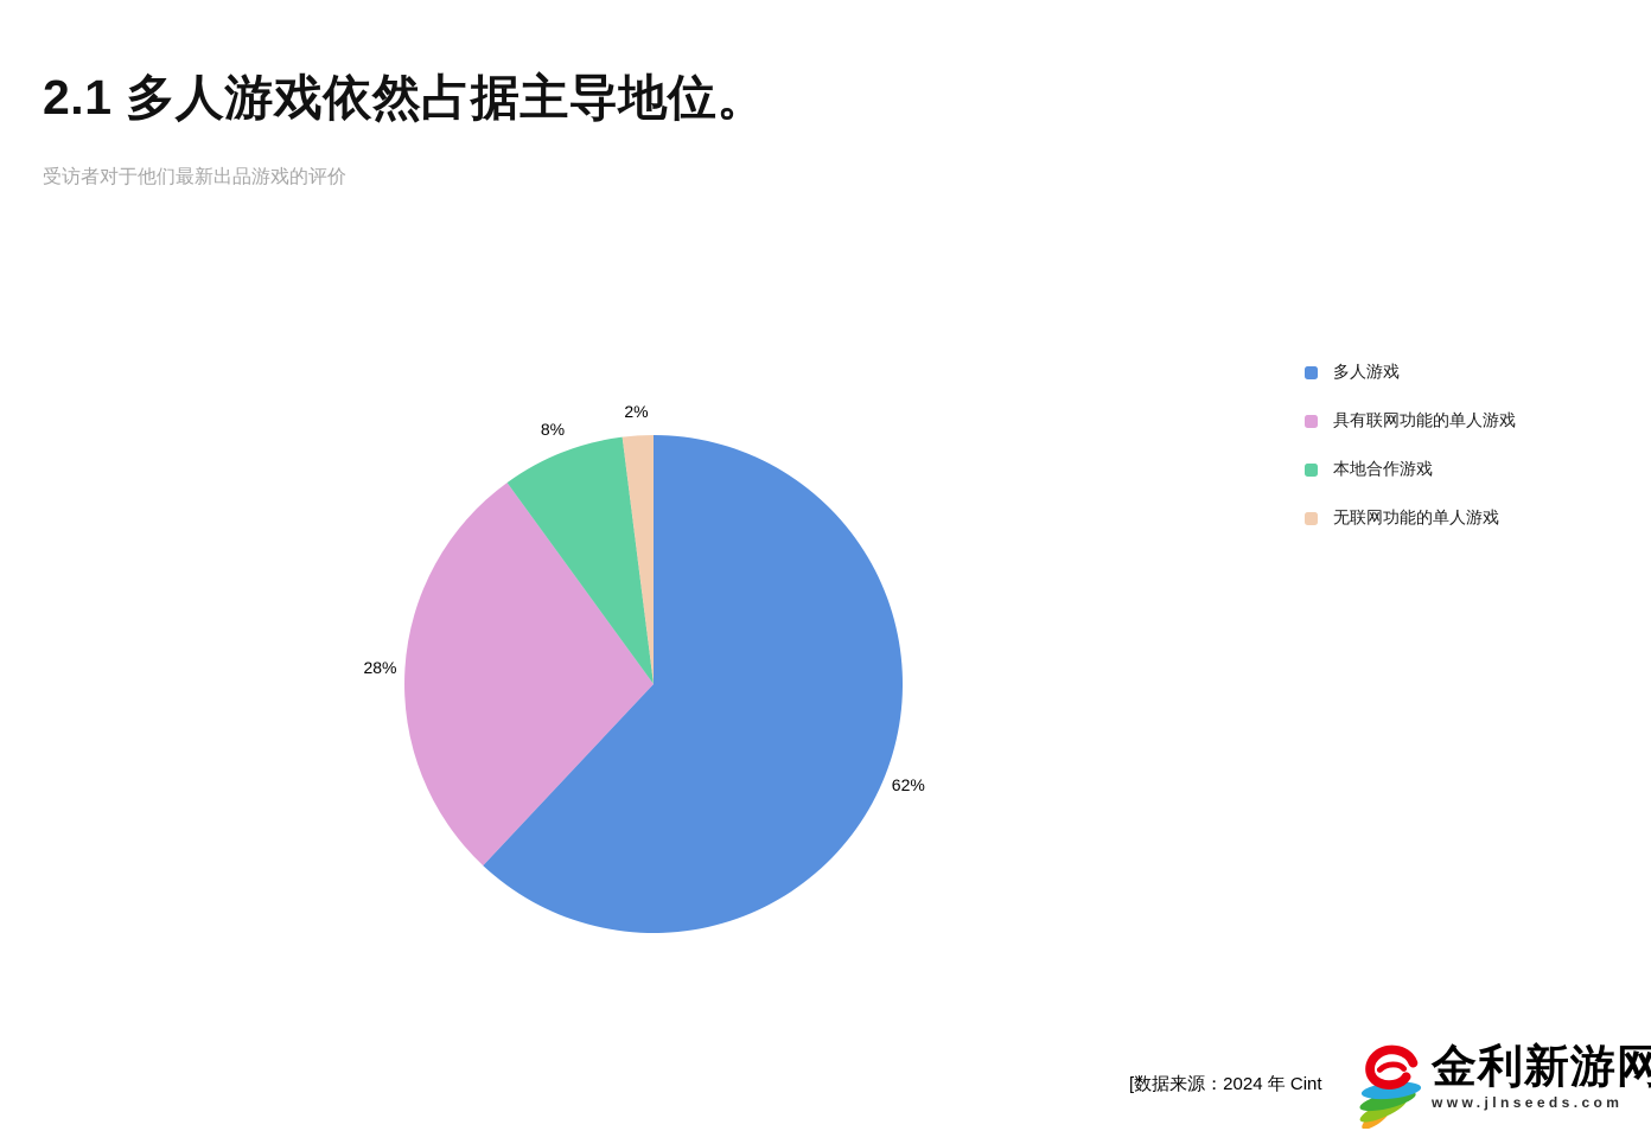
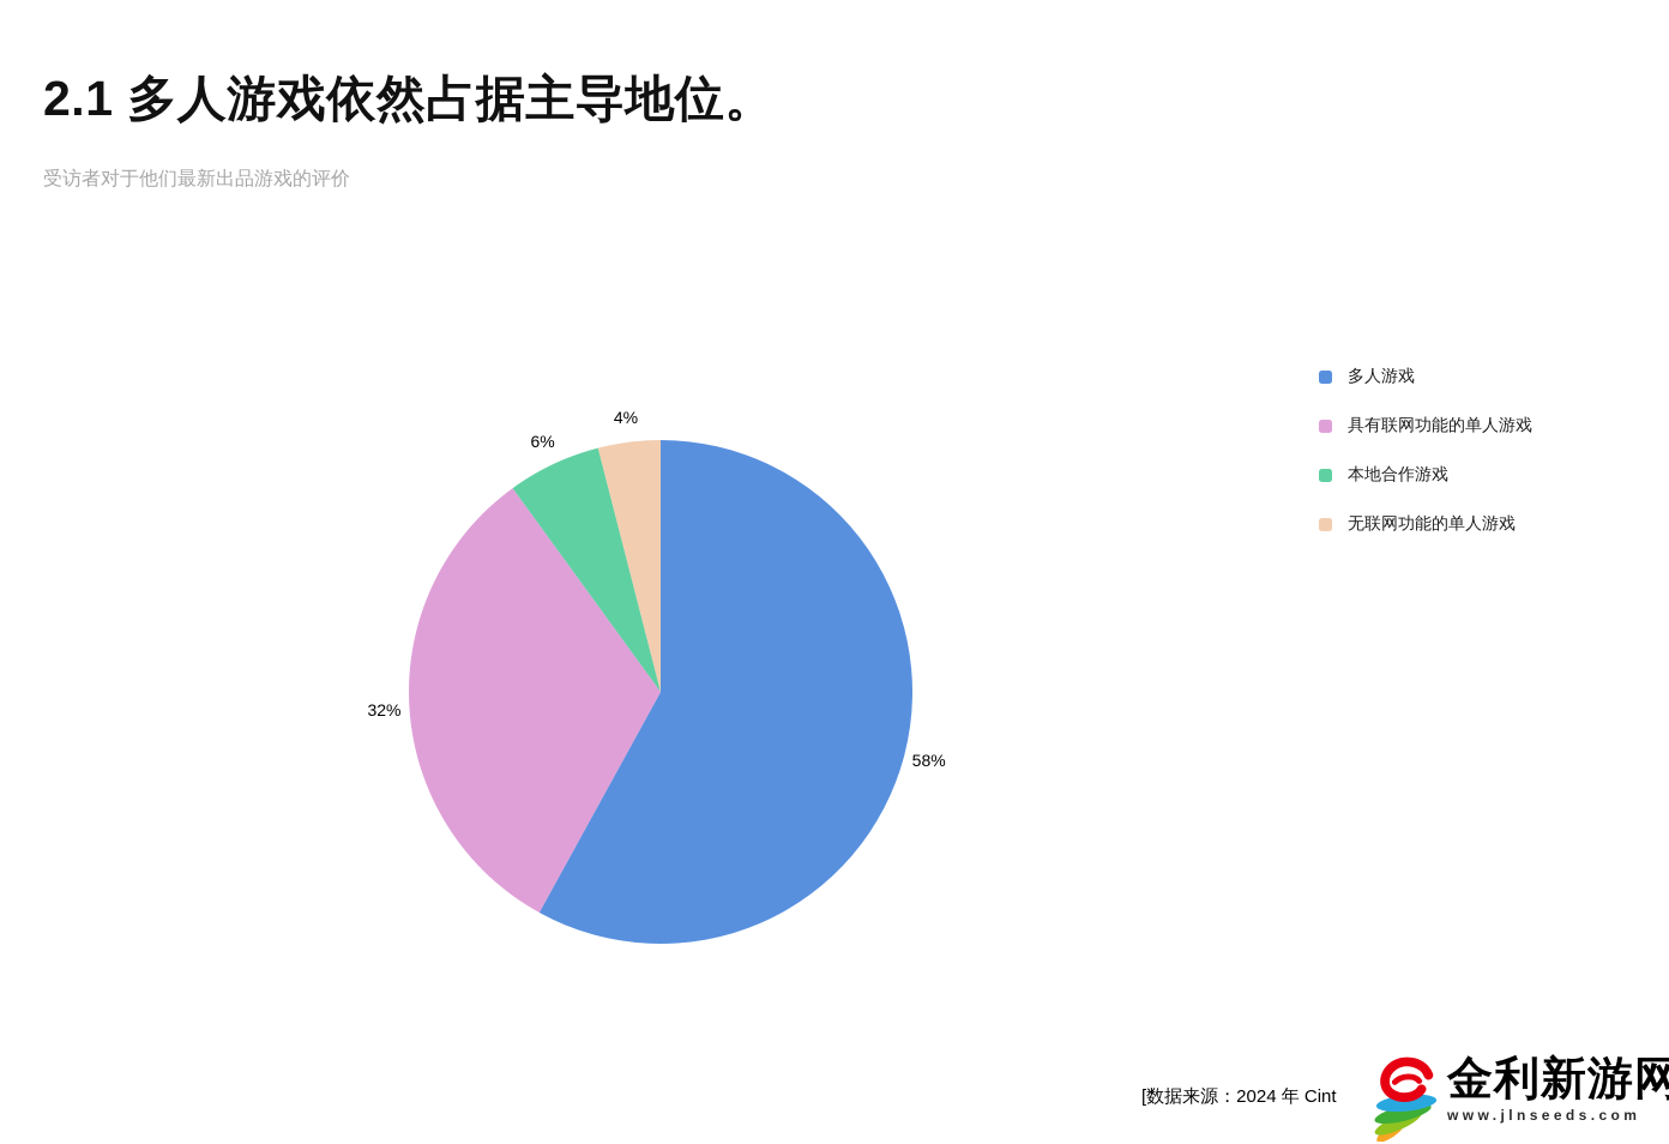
多人游戏: 62% -> 58%
具有联网功能的单人游戏: 28% -> 32%
本地合作游戏: 8% -> 6%
无联网功能的单人游戏: 2% -> 4%
